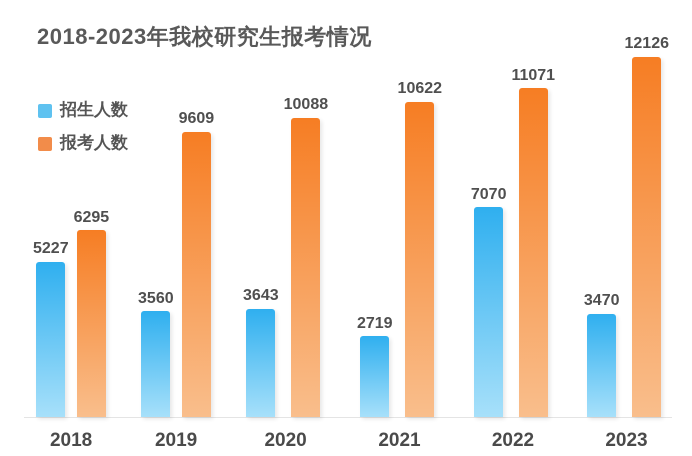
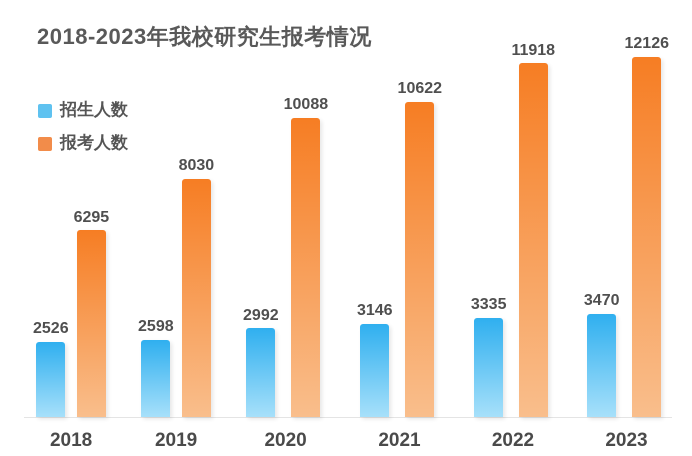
招生人数/2018: 5227 -> 2526
招生人数/2019: 3560 -> 2598
报考人数/2019: 9609 -> 8030
招生人数/2020: 3643 -> 2992
招生人数/2021: 2719 -> 3146
招生人数/2022: 7070 -> 3335
报考人数/2022: 11071 -> 11918
